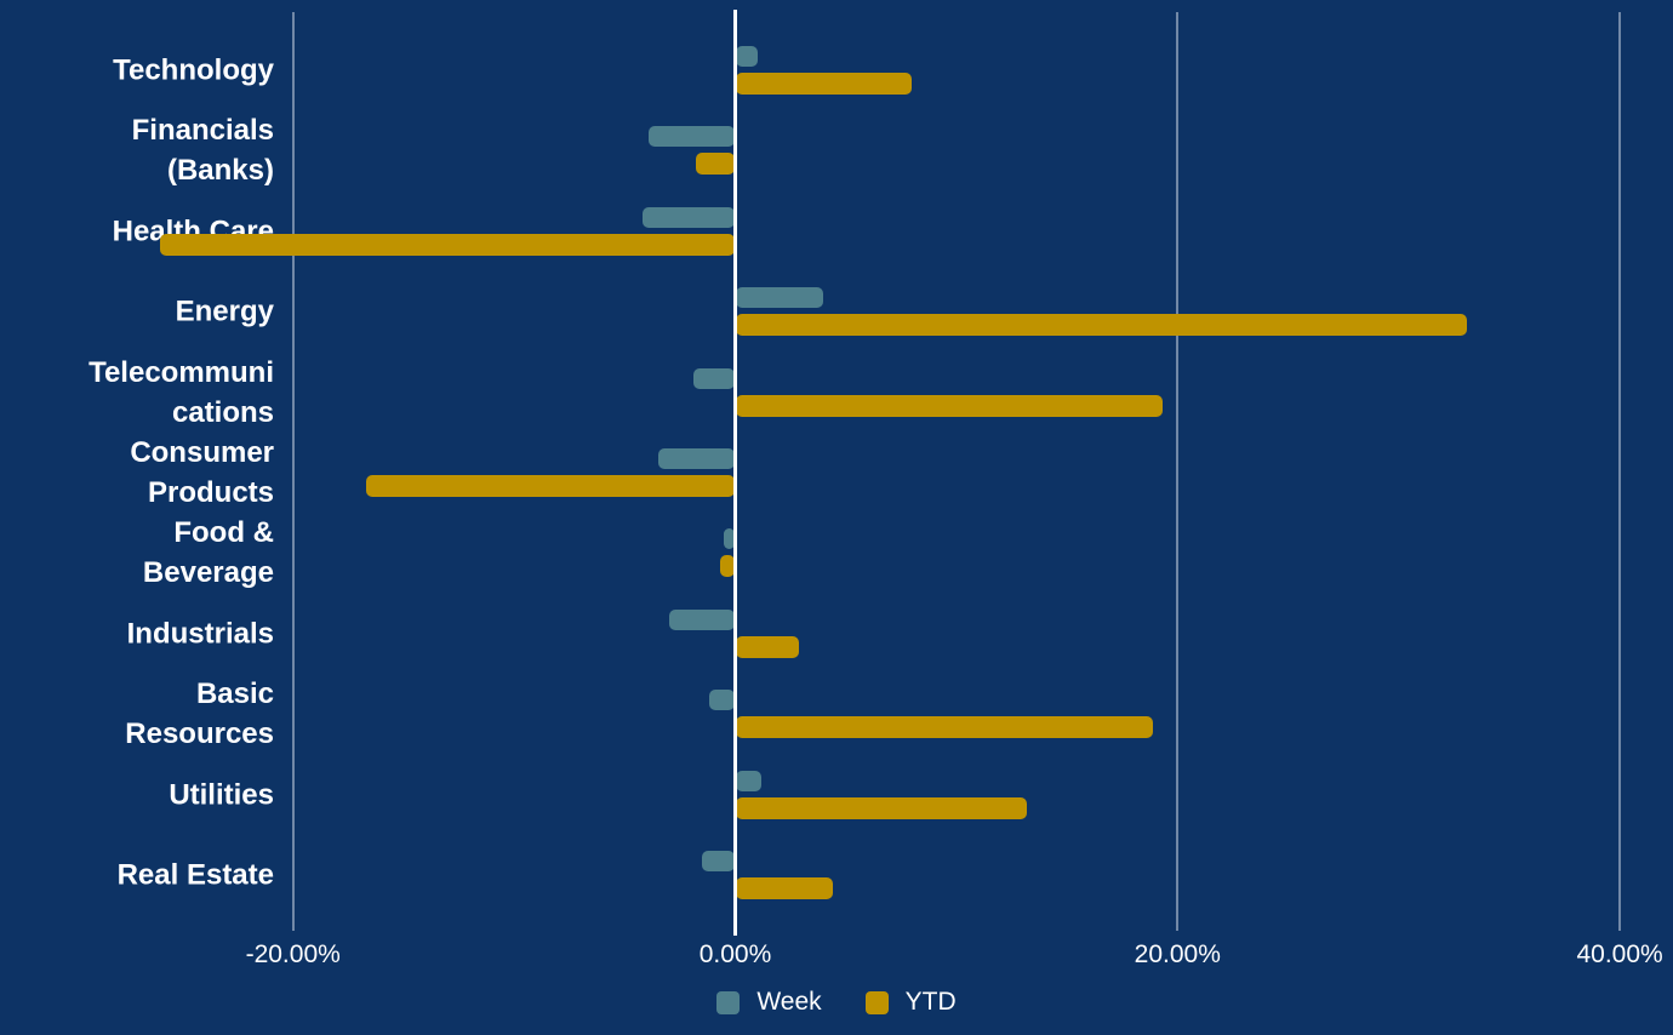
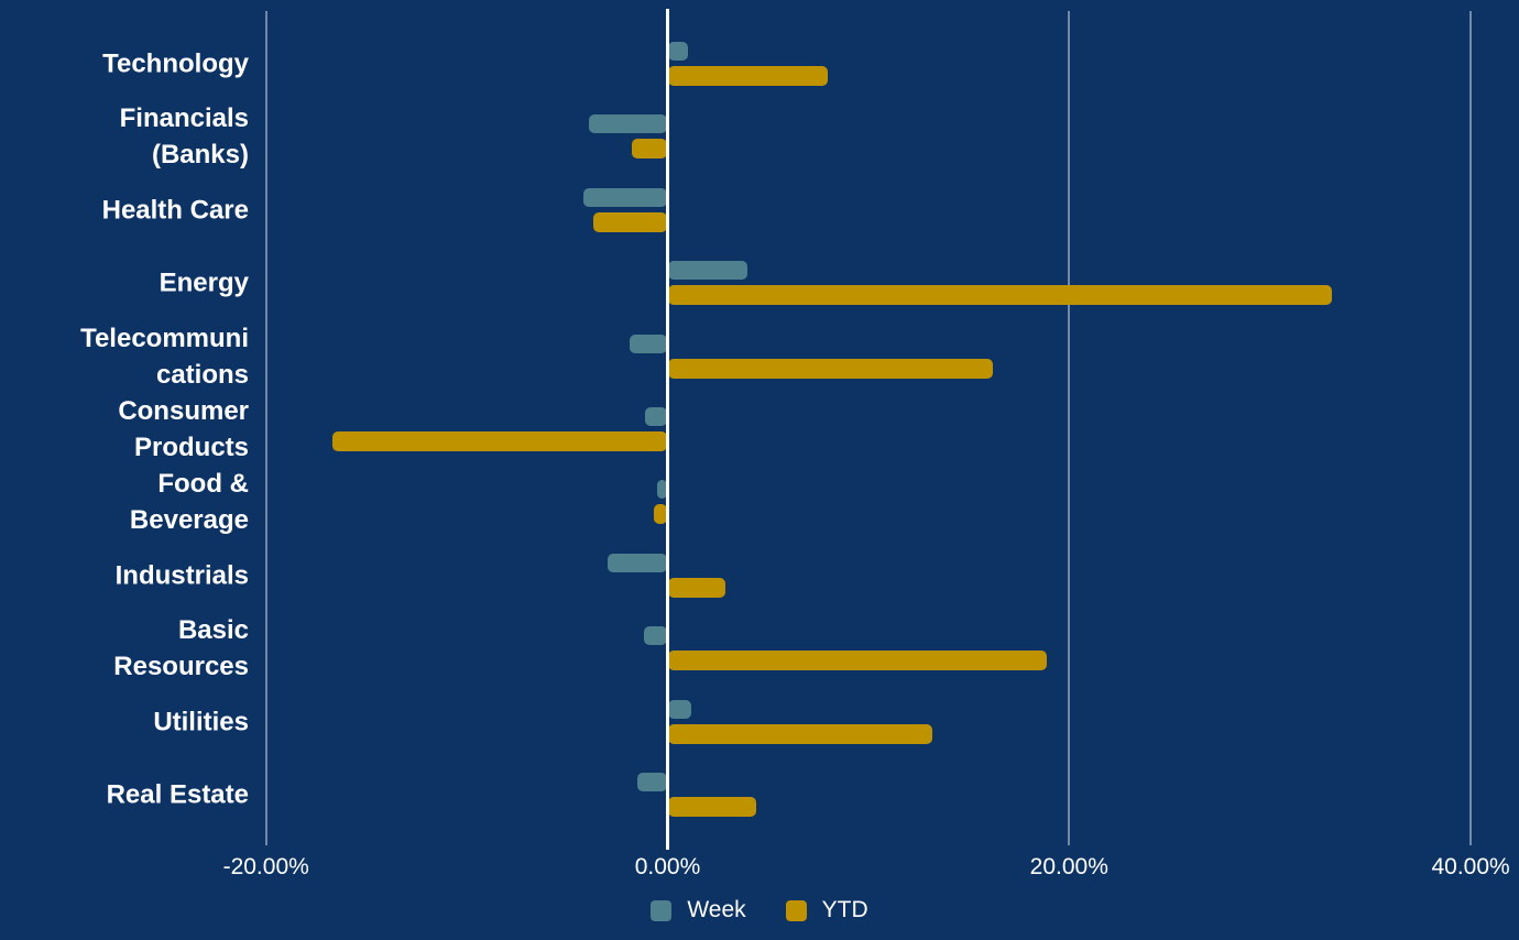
YTD/Health Care: -26.0% -> -3.7%
YTD/Telecommunications: 19.3% -> 16.2%
Week/Consumer Products: -3.5% -> -1.1%
